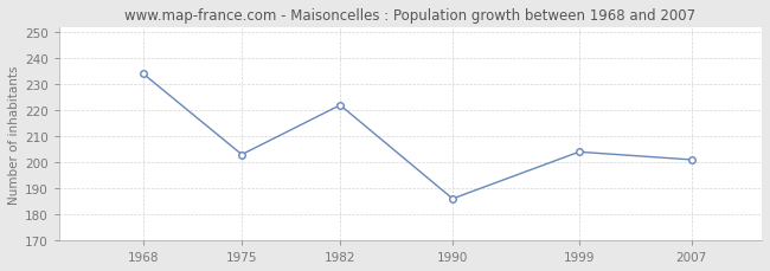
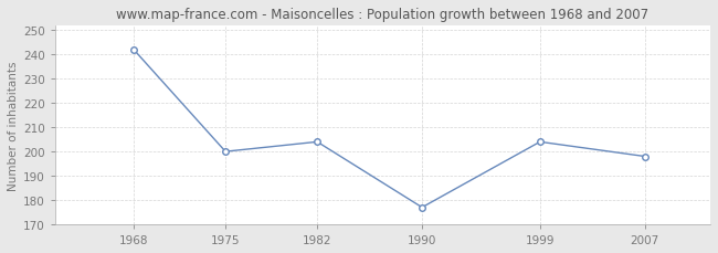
1968: 234 -> 242
1975: 203 -> 200
1982: 222 -> 204
1990: 186 -> 177
2007: 201 -> 198
